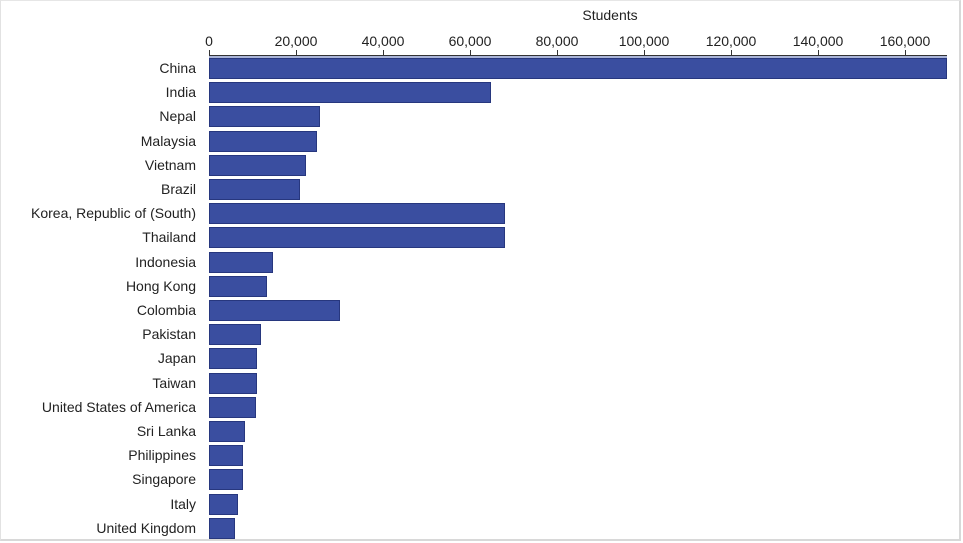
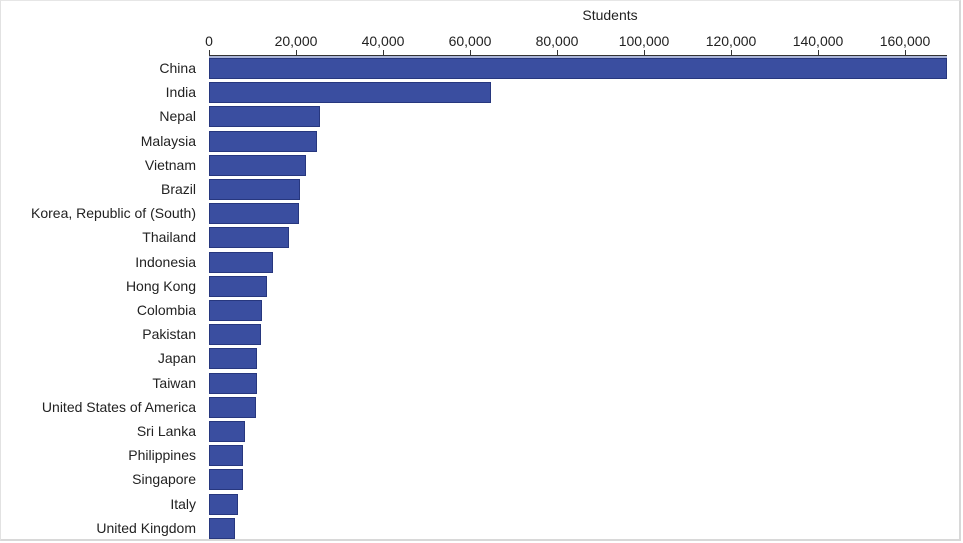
Korea, Republic of (South): 68000 -> 21000
Thailand: 68000 -> 18000
Colombia: 30000 -> 12000
